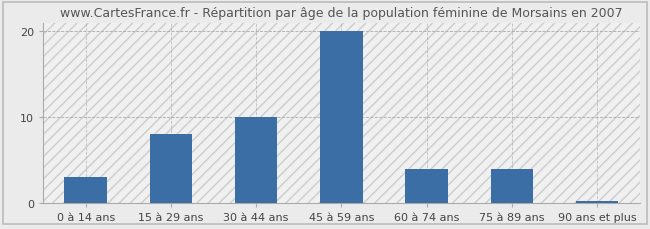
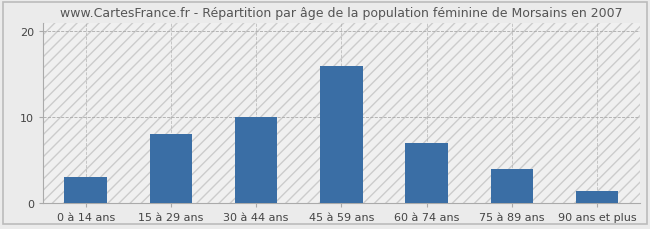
45 à 59 ans: 20.0 -> 16.0
60 à 74 ans: 4.0 -> 7.0
90 ans et plus: 0.2 -> 1.4
